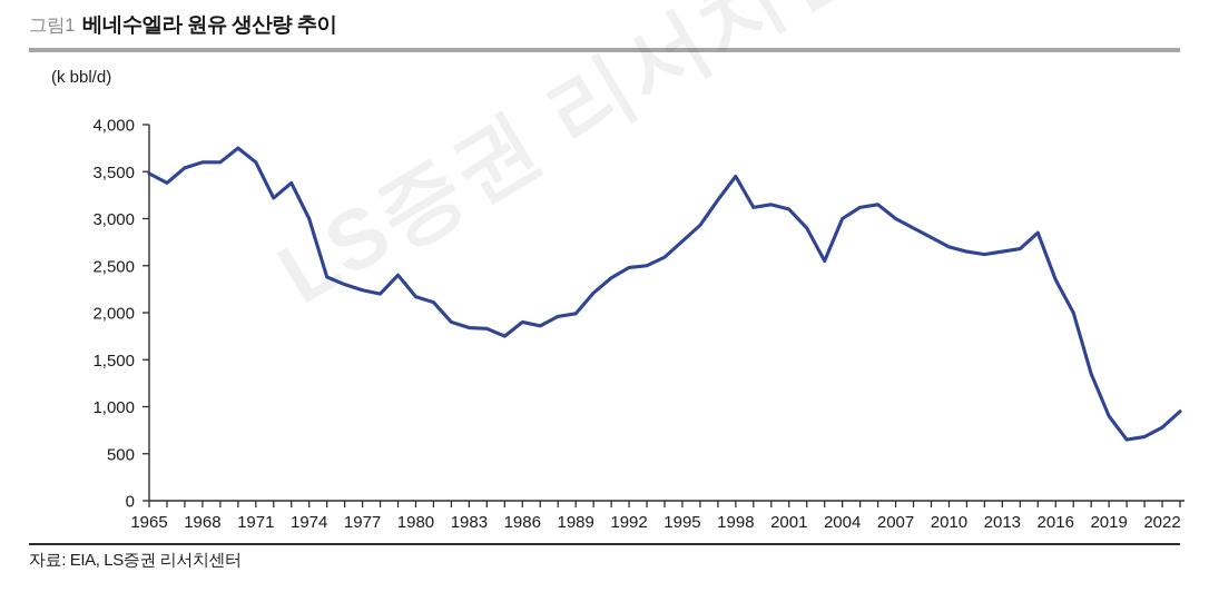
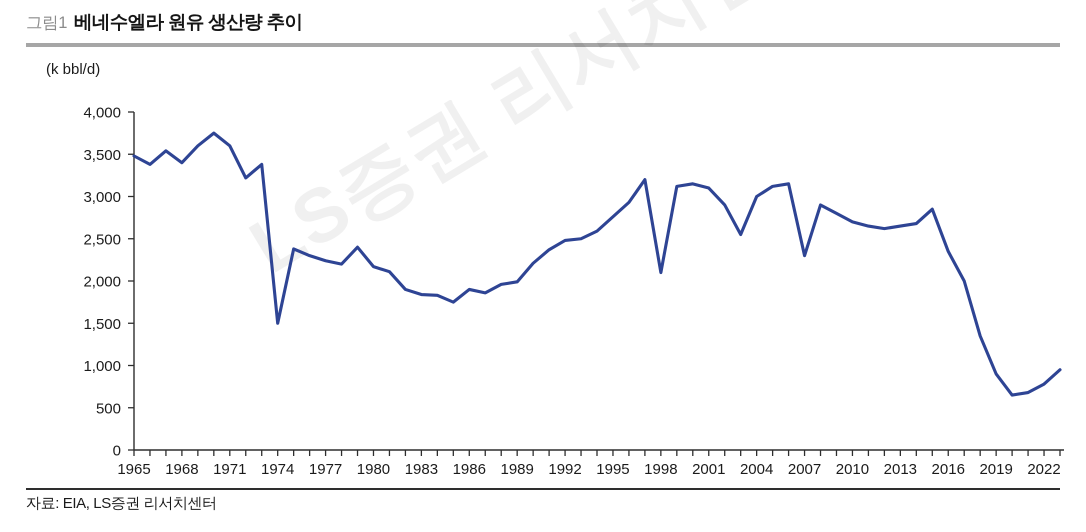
1968: 3600 -> 3400
1974: 3000 -> 1500
1998: 3400 -> 2100
2007: 3000 -> 2300
